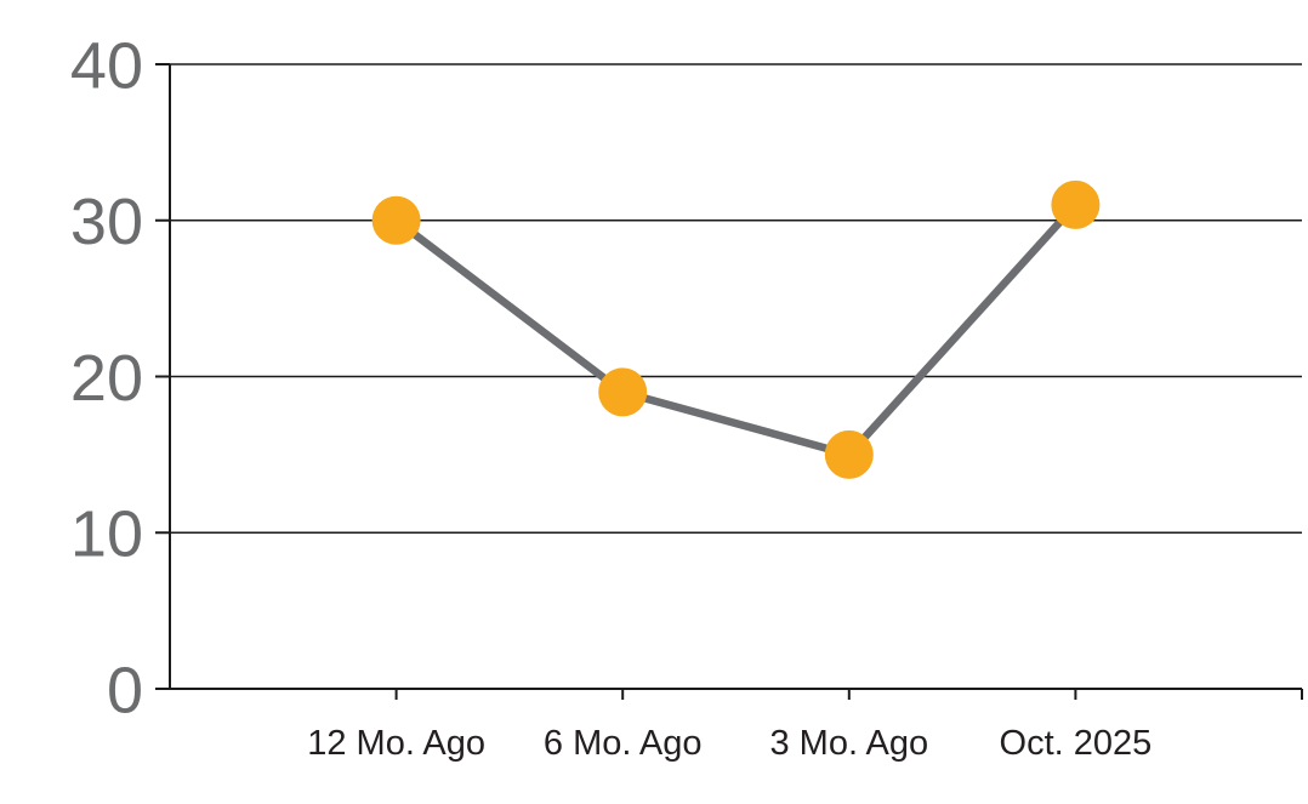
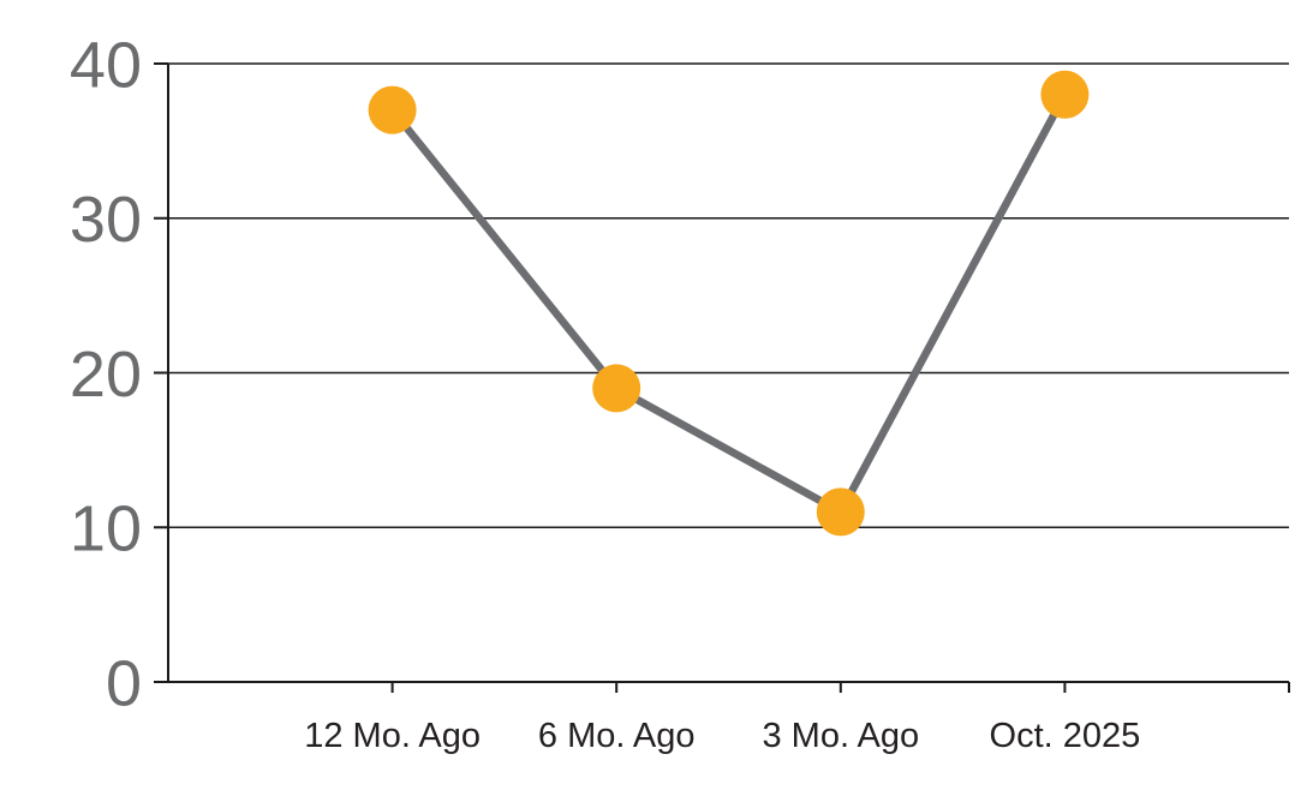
12 Mo. Ago: 30 -> 37
3 Mo. Ago: 15 -> 11
Oct. 2025: 31 -> 38
